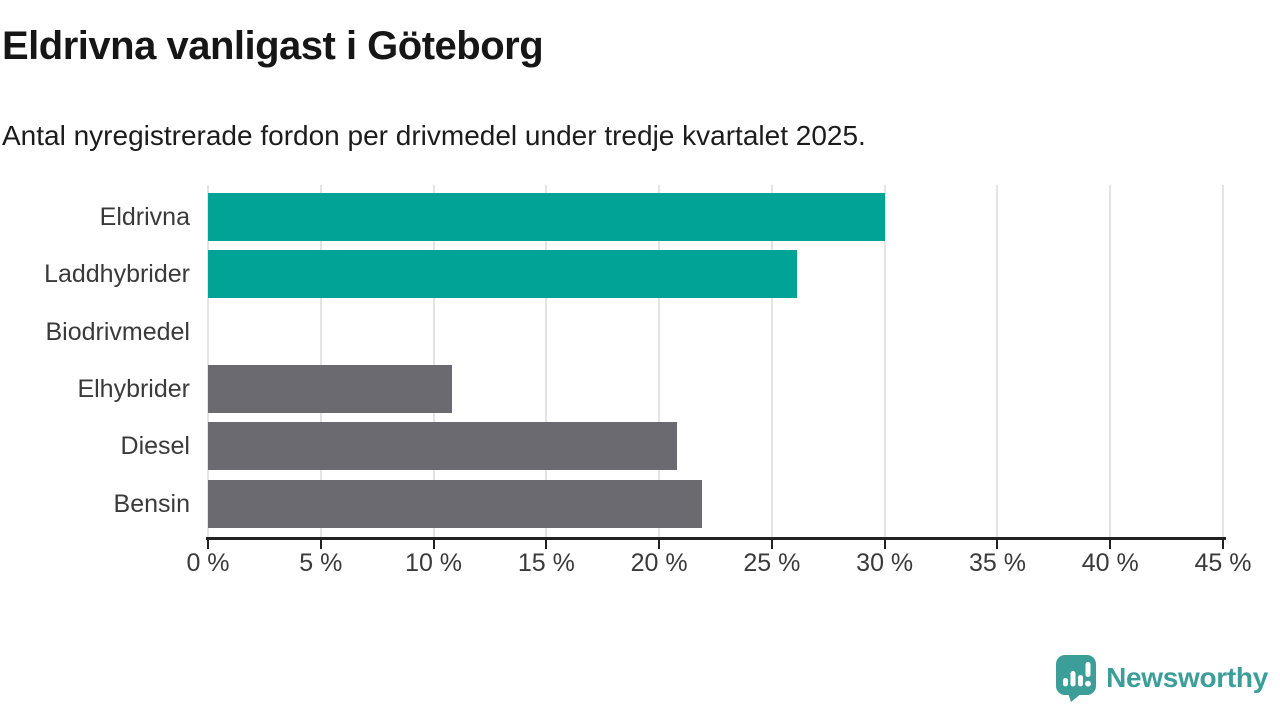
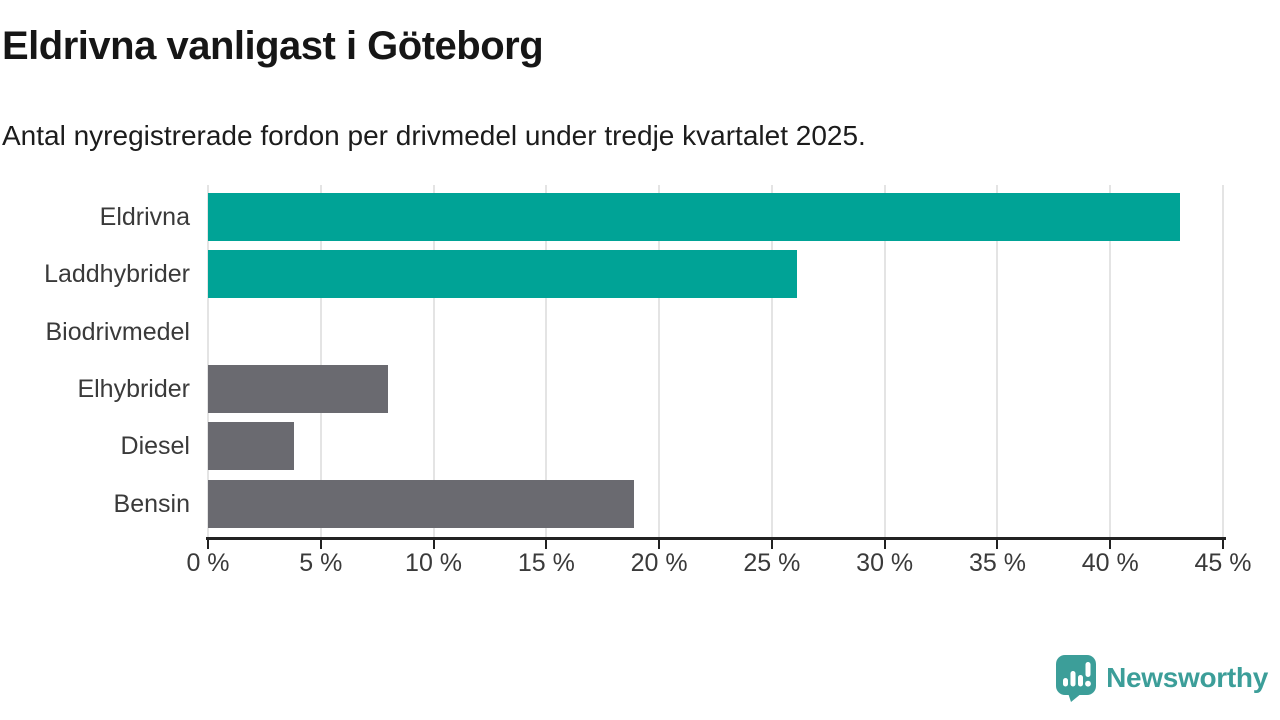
Eldrivna: 30.0% -> 43.1%
Elhybrider: 10.8% -> 8.0%
Diesel: 20.8% -> 3.8%
Bensin: 21.9% -> 18.9%
